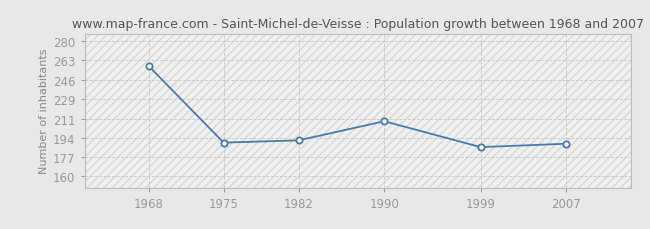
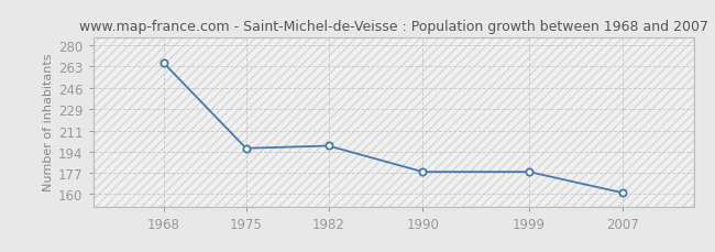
1968: 258 -> 266
1975: 190 -> 197
1982: 192 -> 199
1990: 209 -> 178
1999: 186 -> 178
2007: 189 -> 161
